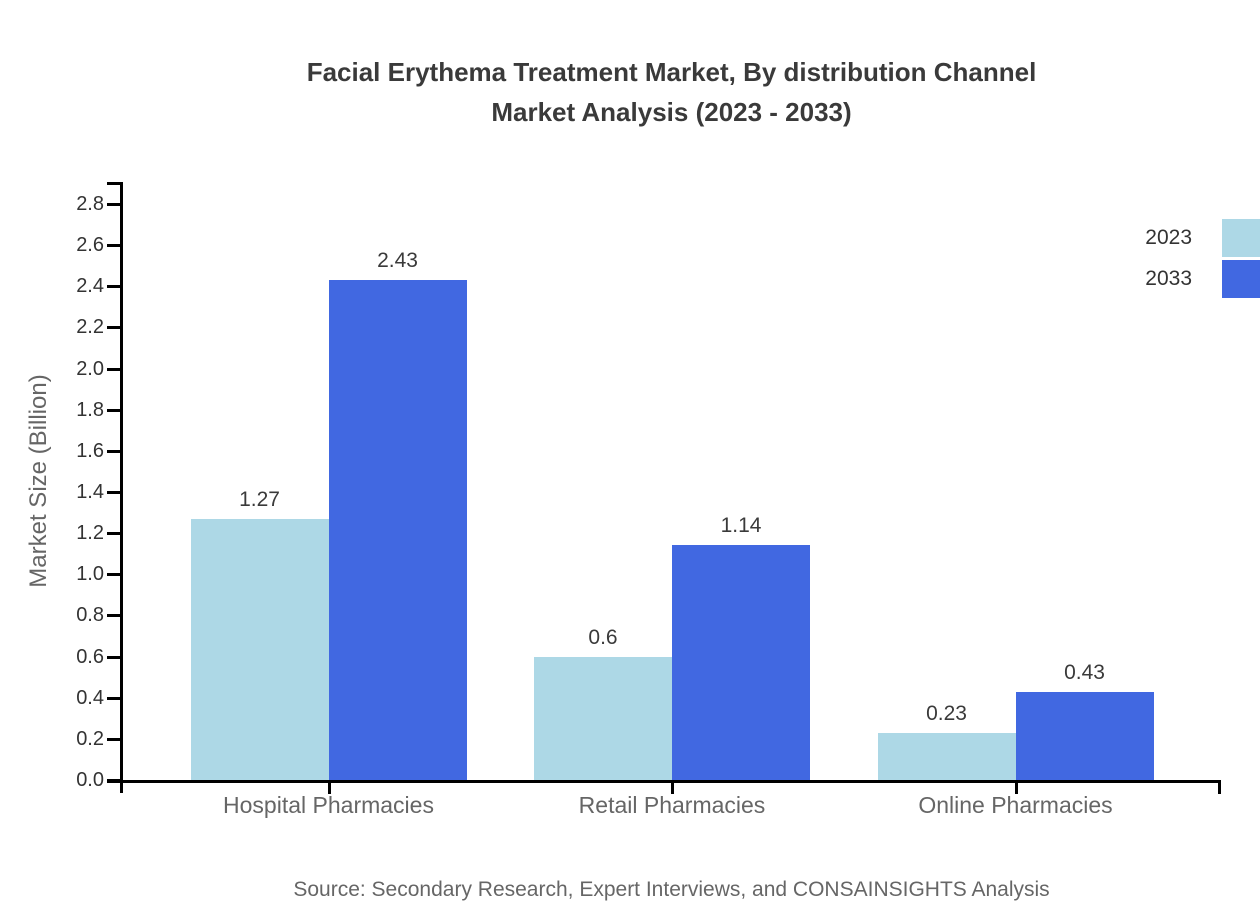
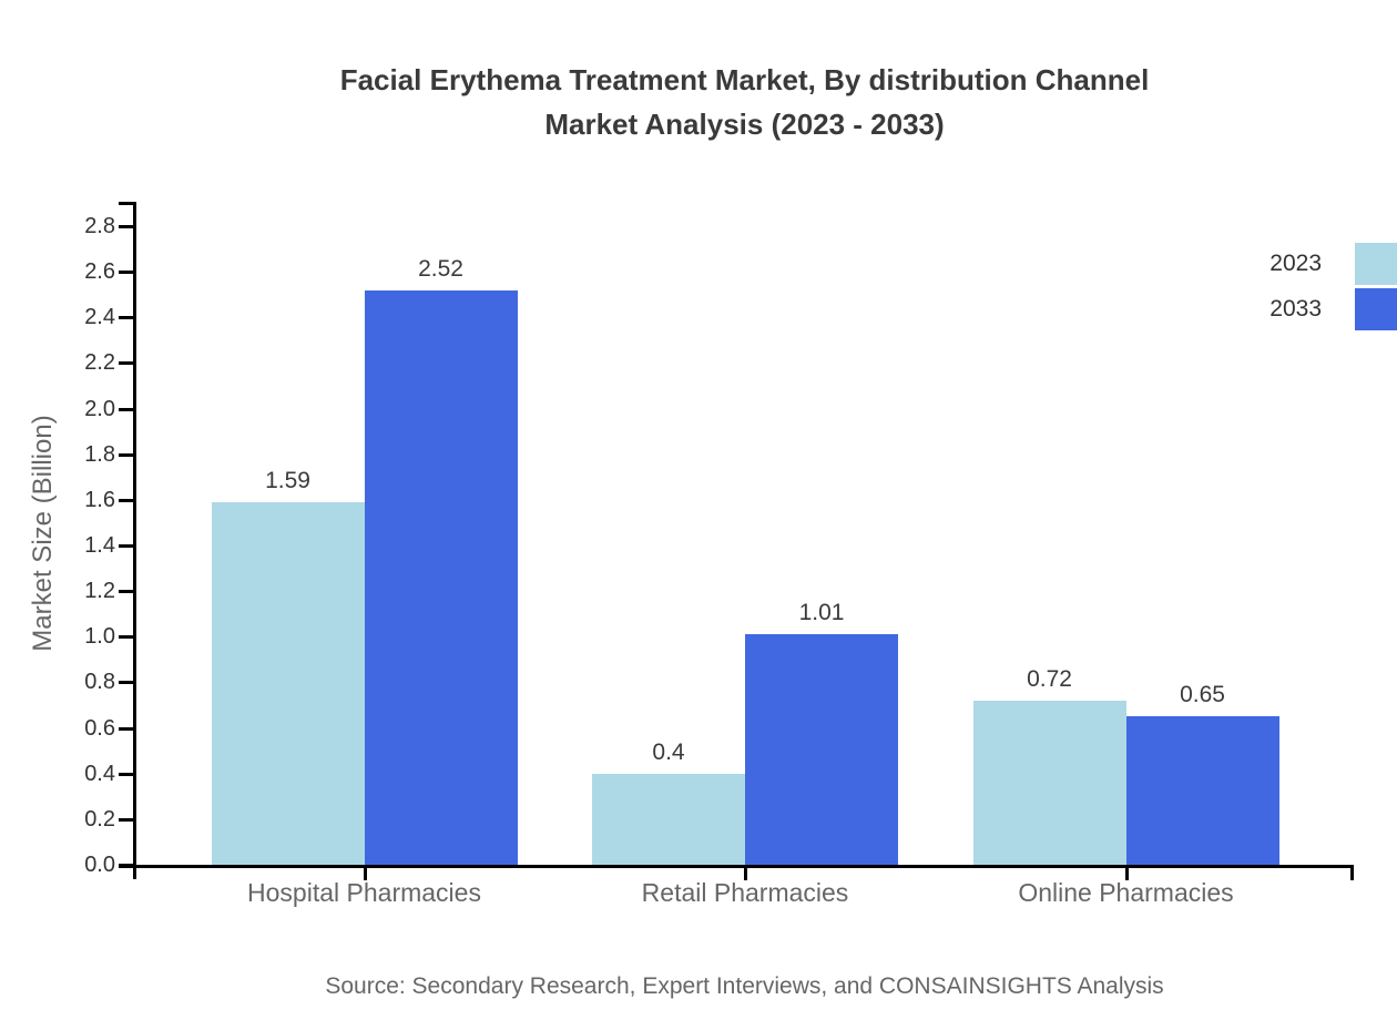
2023/Hospital Pharmacies: 1.27 -> 1.59
2033/Hospital Pharmacies: 2.43 -> 2.52
2023/Retail Pharmacies: 0.6 -> 0.4
2033/Retail Pharmacies: 1.14 -> 1.01
2023/Online Pharmacies: 0.23 -> 0.72
2033/Online Pharmacies: 0.43 -> 0.65
